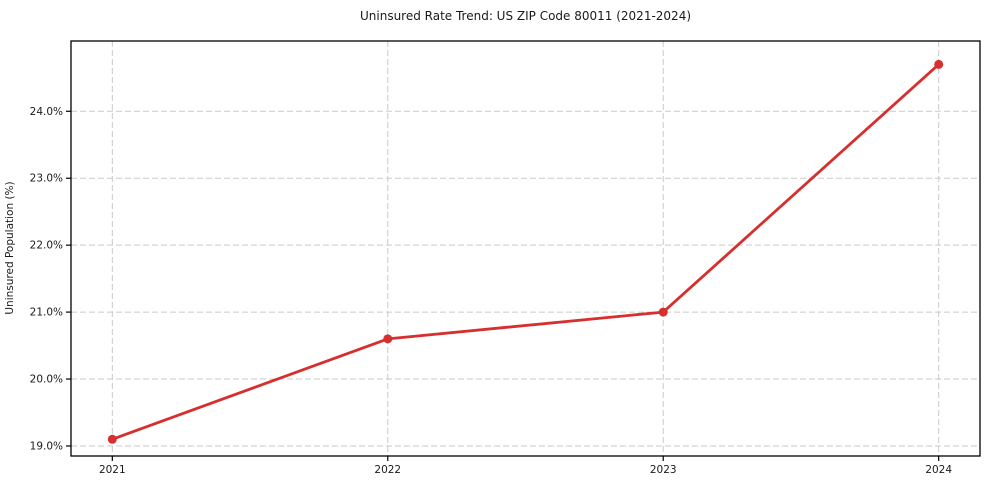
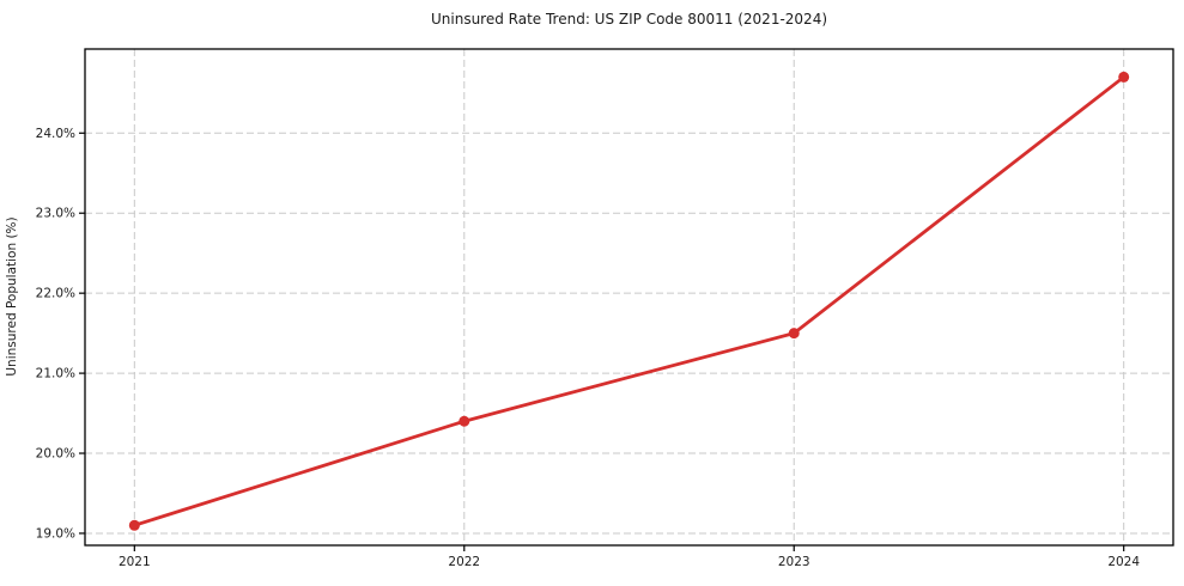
2022: 20.6% -> 20.4%
2023: 21.0% -> 21.5%
